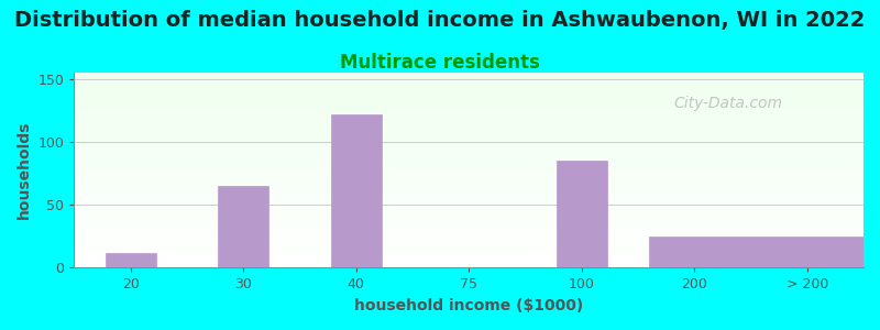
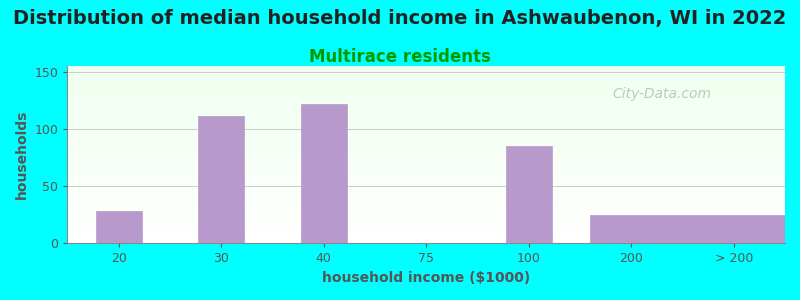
20: 12 -> 28
30: 65 -> 111
